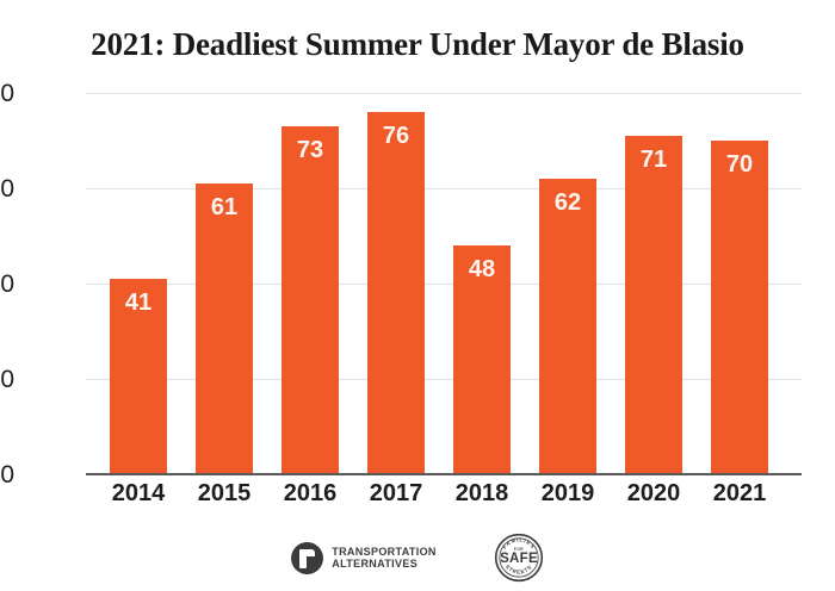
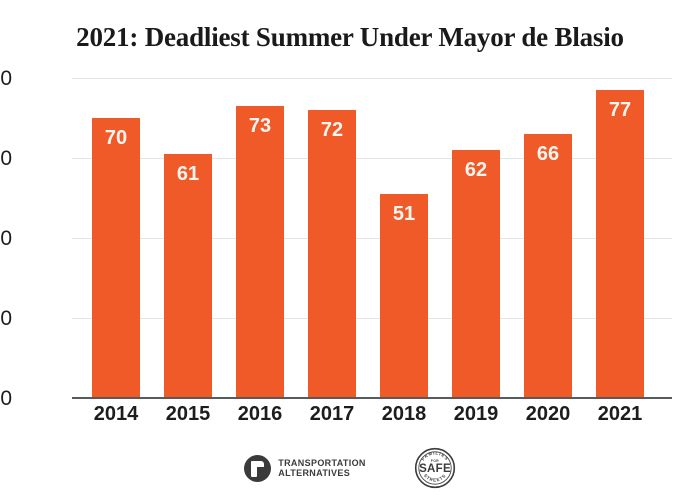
2014: 41 -> 70
2017: 76 -> 72
2018: 48 -> 51
2020: 71 -> 66
2021: 70 -> 77
